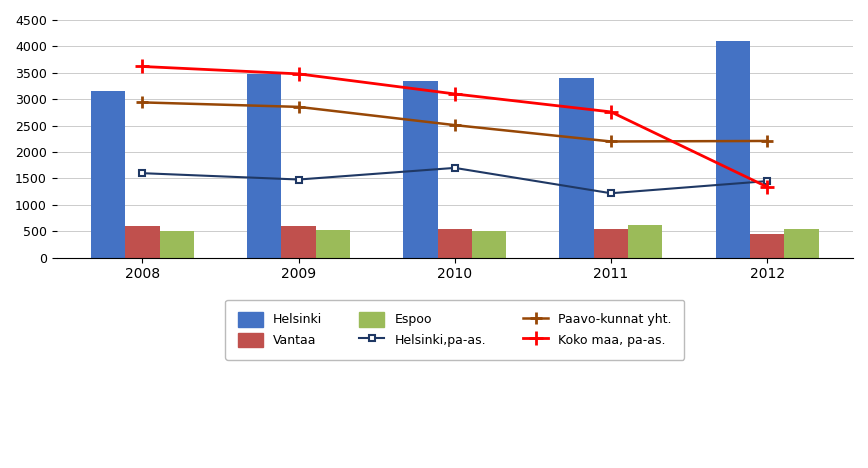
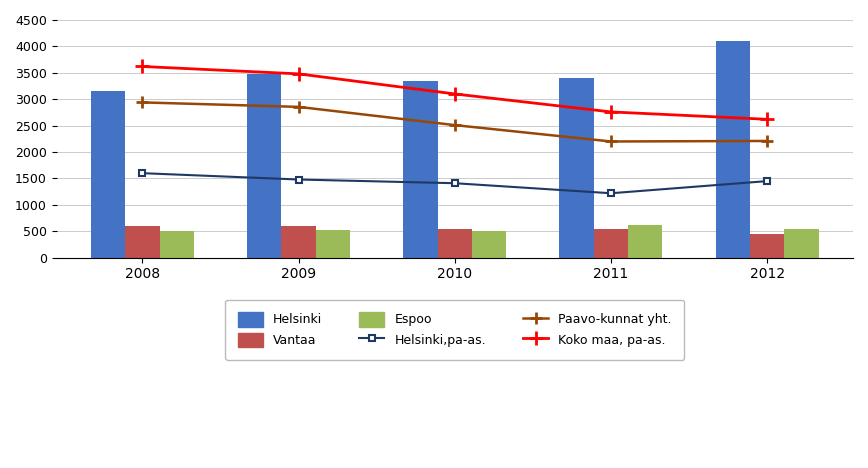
Helsinki,pa-as./2010: 1700 -> 1410
Koko maa, pa-as./2012: 1340 -> 2620
